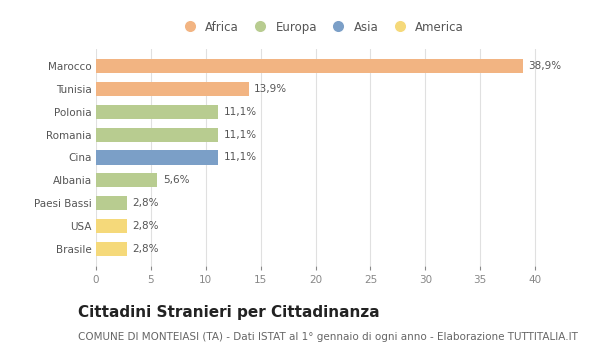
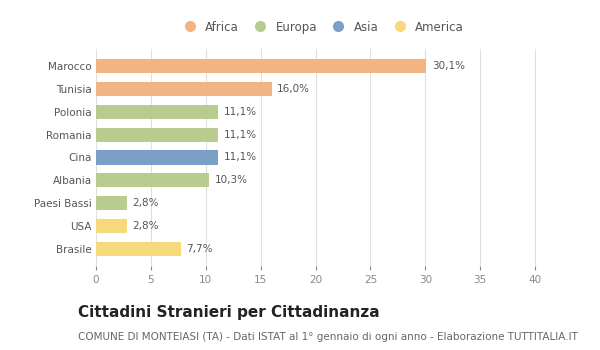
Marocco: 38,9% -> 30,1%
Tunisia: 13,9% -> 16,0%
Albania: 5,6% -> 10,3%
Brasile: 2,8% -> 7,7%
